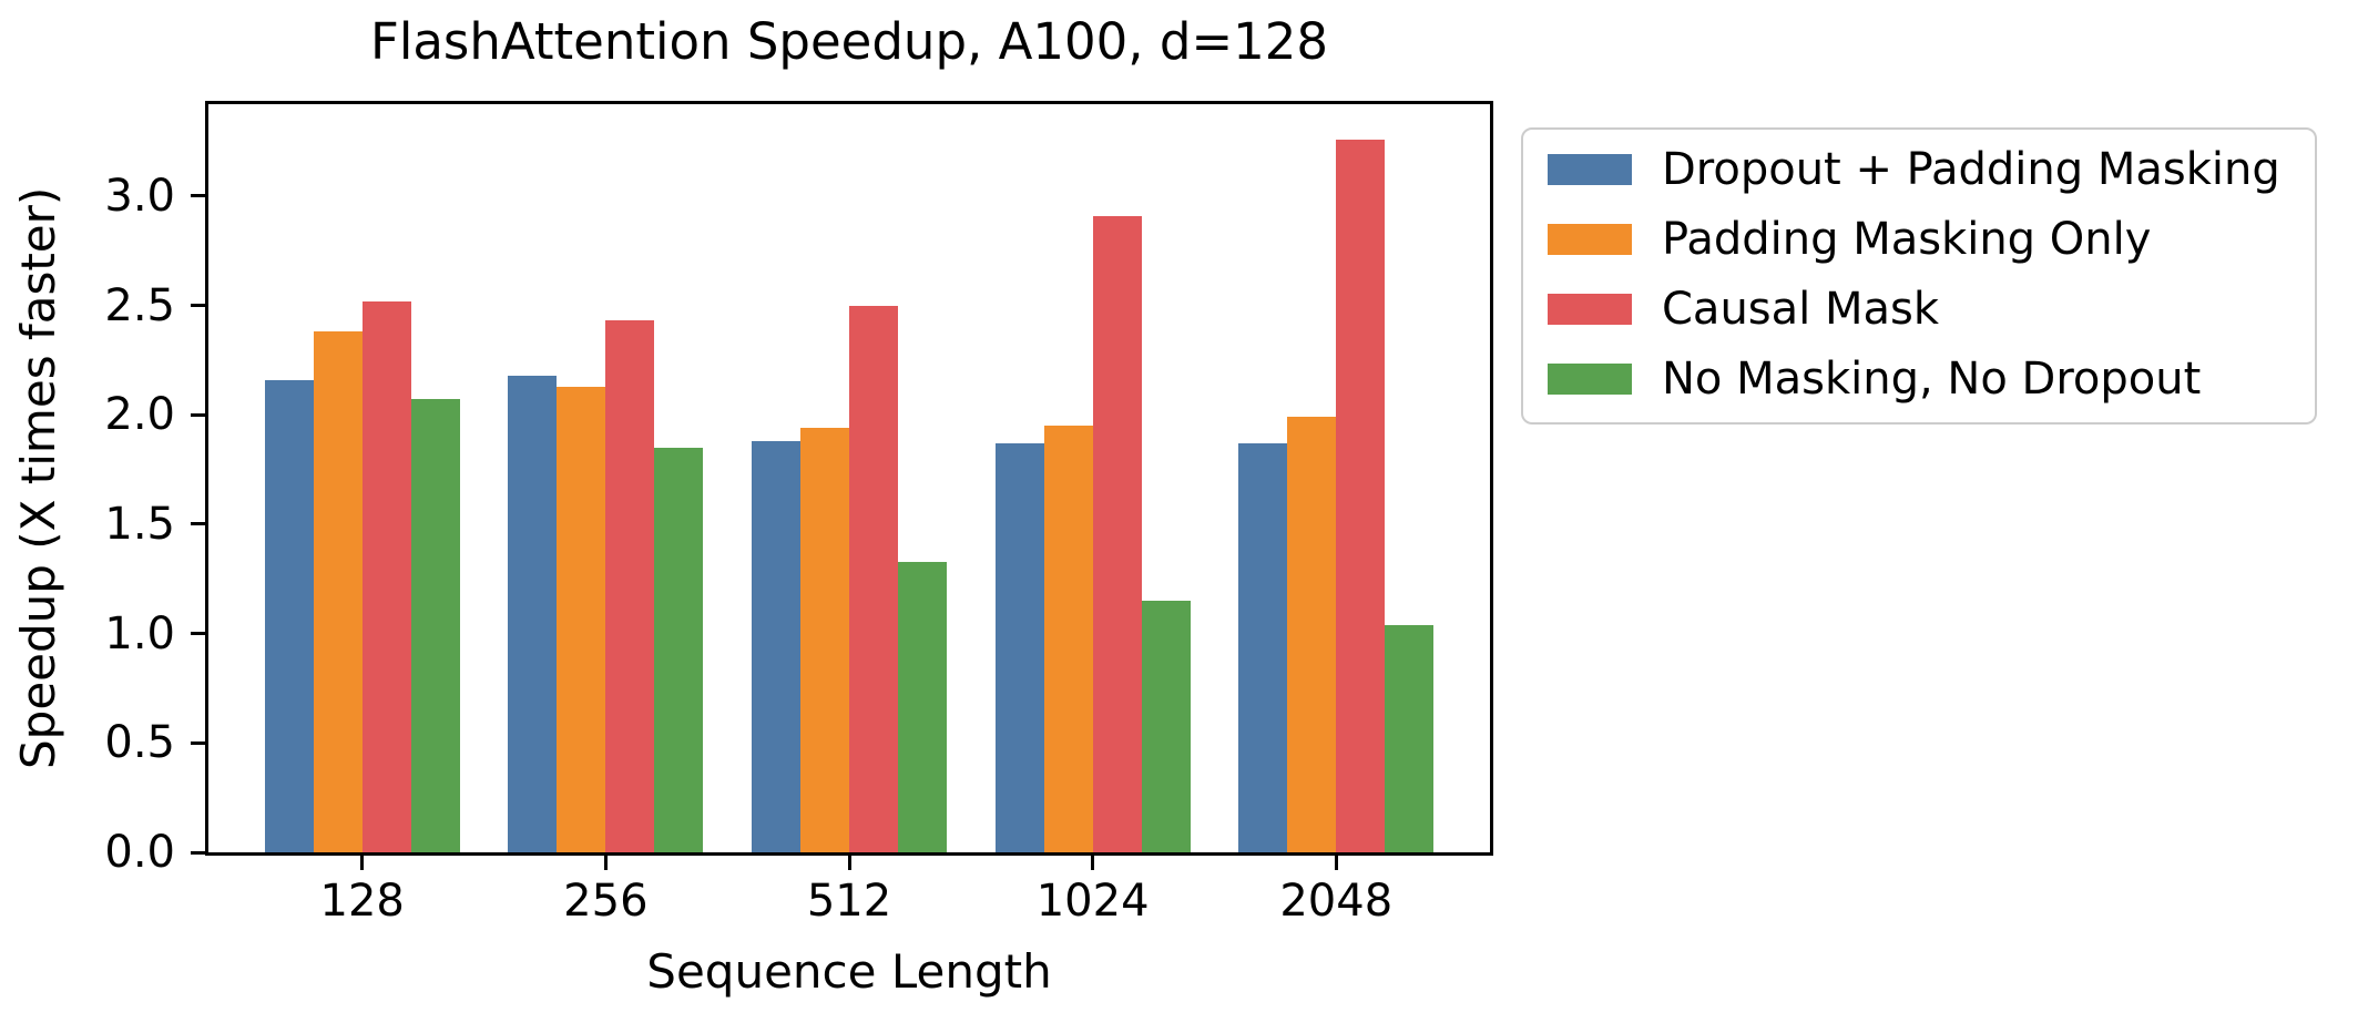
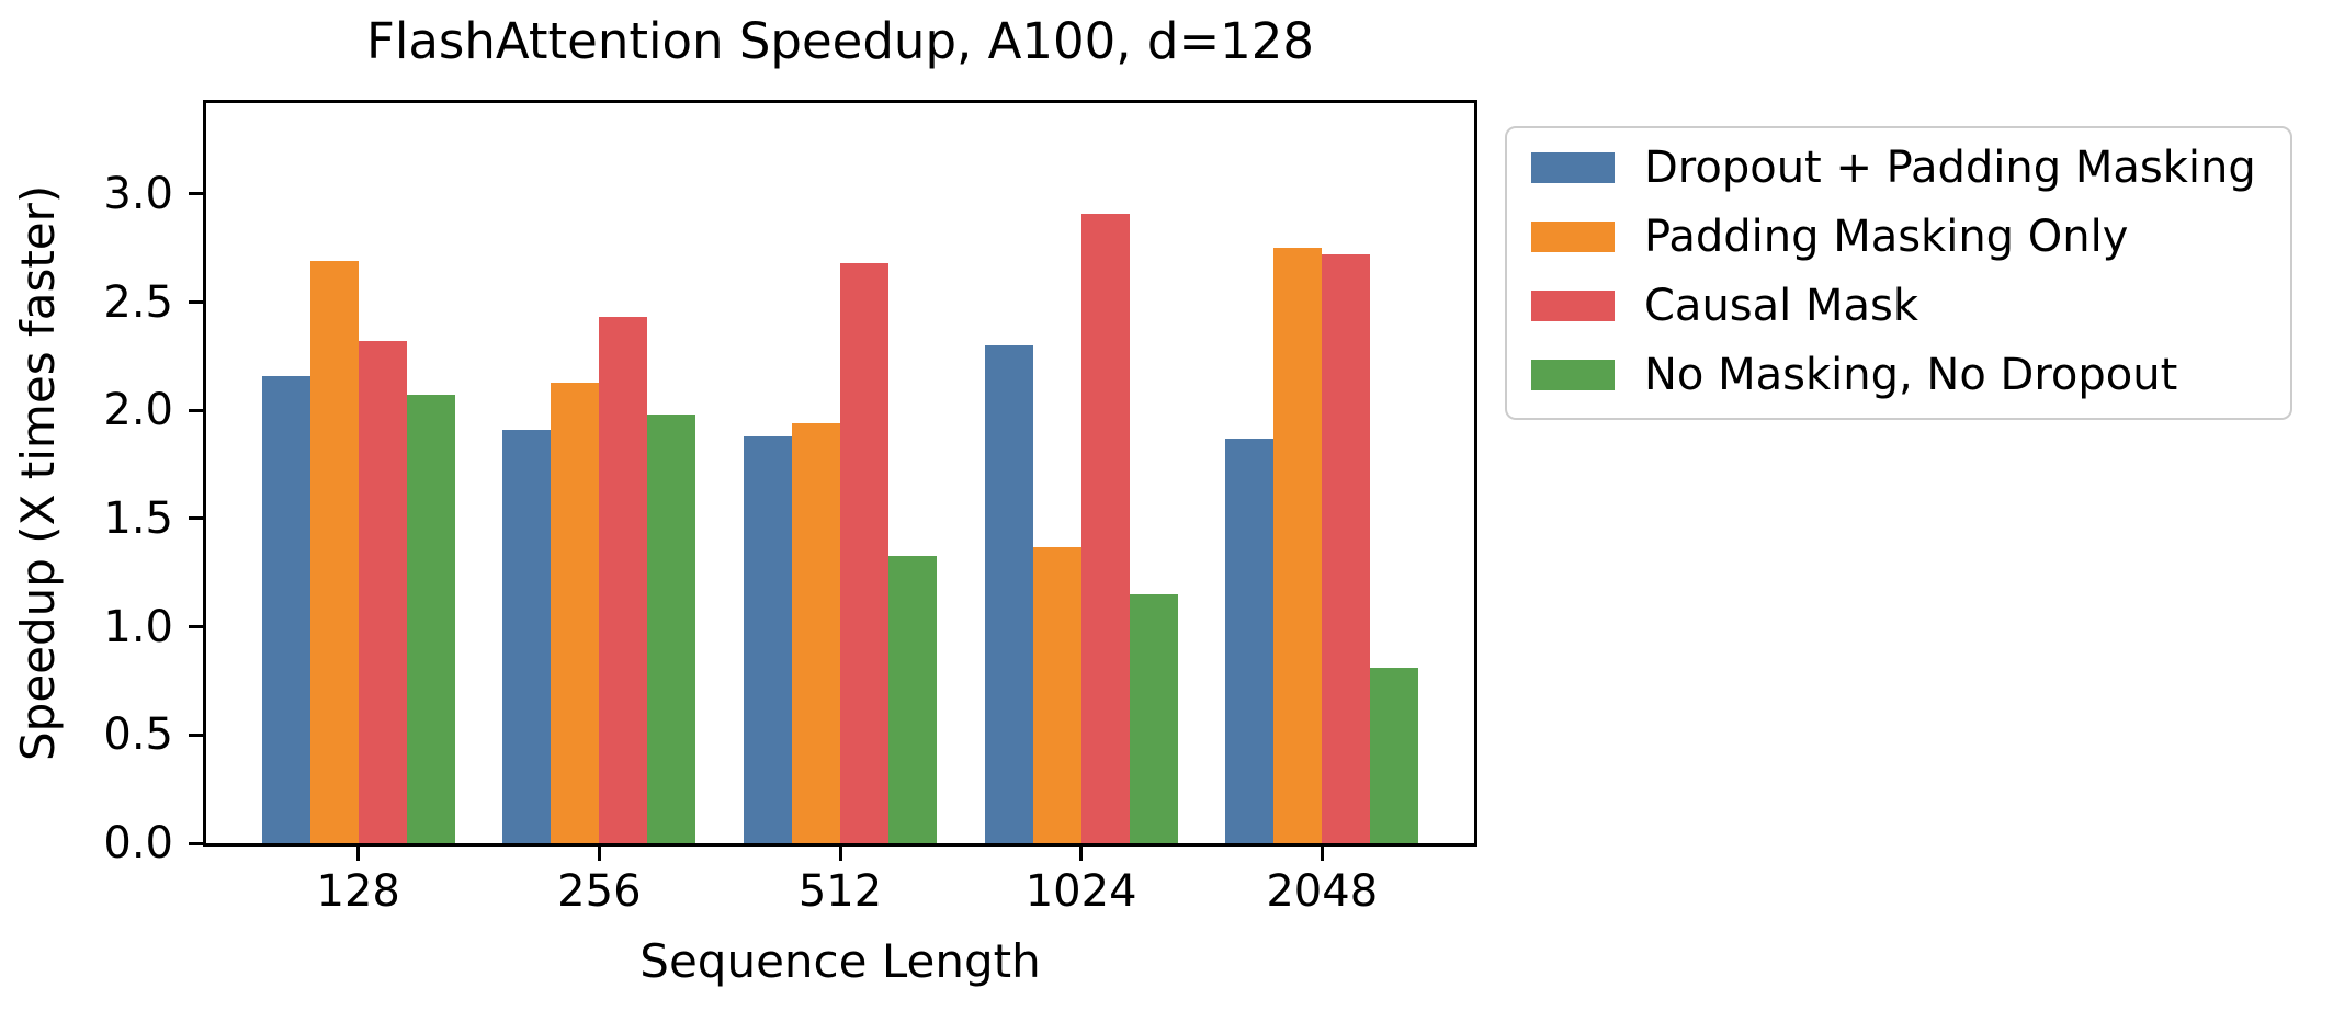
Padding Masking Only/128: 2.38 -> 2.69
Causal Mask/128: 2.52 -> 2.32
Dropout + Padding Masking/256: 2.18 -> 1.91
No Masking, No Dropout/256: 1.85 -> 1.98
Causal Mask/512: 2.50 -> 2.68
Dropout + Padding Masking/1024: 1.87 -> 2.30
Padding Masking Only/1024: 1.95 -> 1.37
Padding Masking Only/2048: 1.99 -> 2.75
Causal Mask/2048: 3.26 -> 2.72
No Masking, No Dropout/2048: 1.04 -> 0.81
